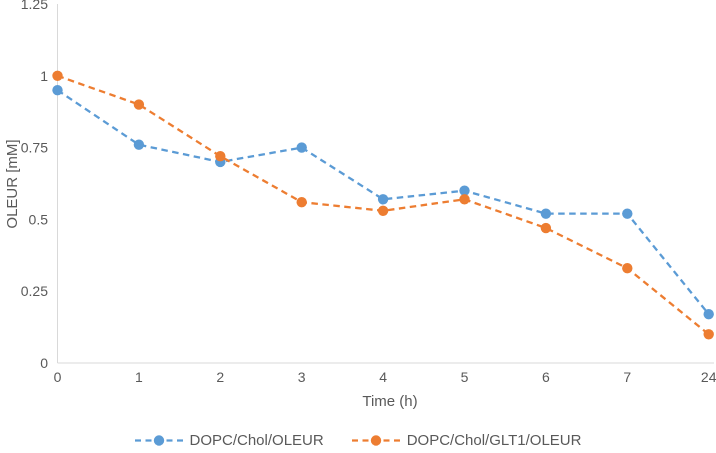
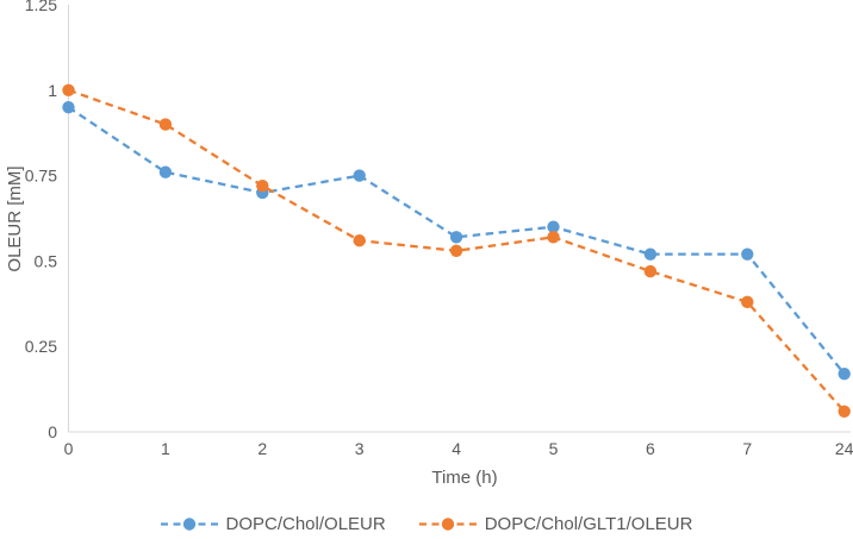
DOPC/Chol/GLT1/OLEUR/7: 0.33 -> 0.38
DOPC/Chol/GLT1/OLEUR/24: 0.10 -> 0.06
